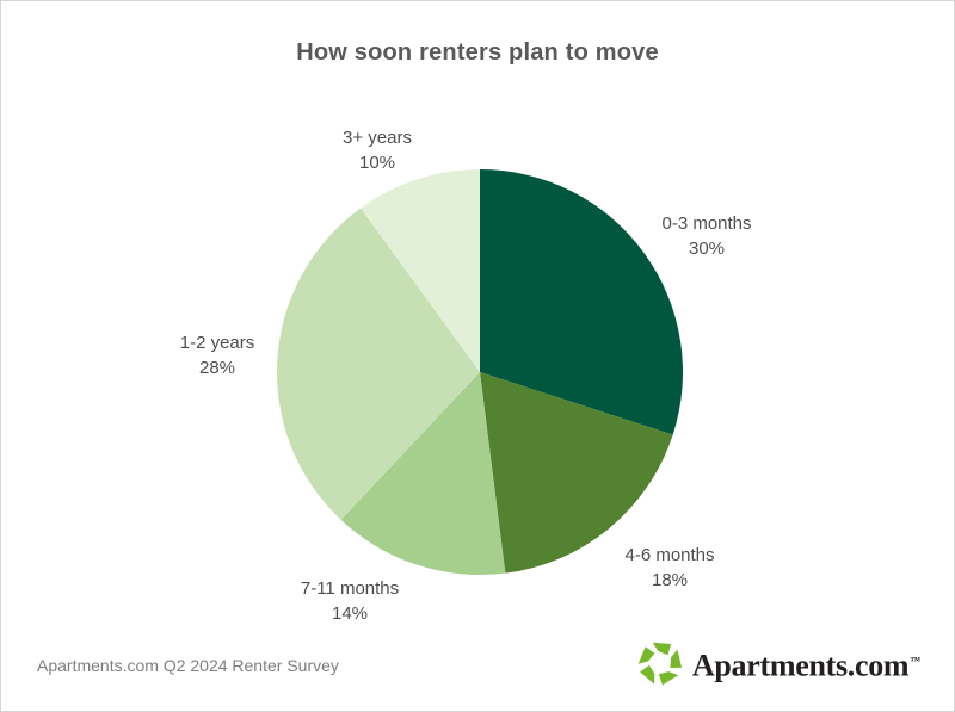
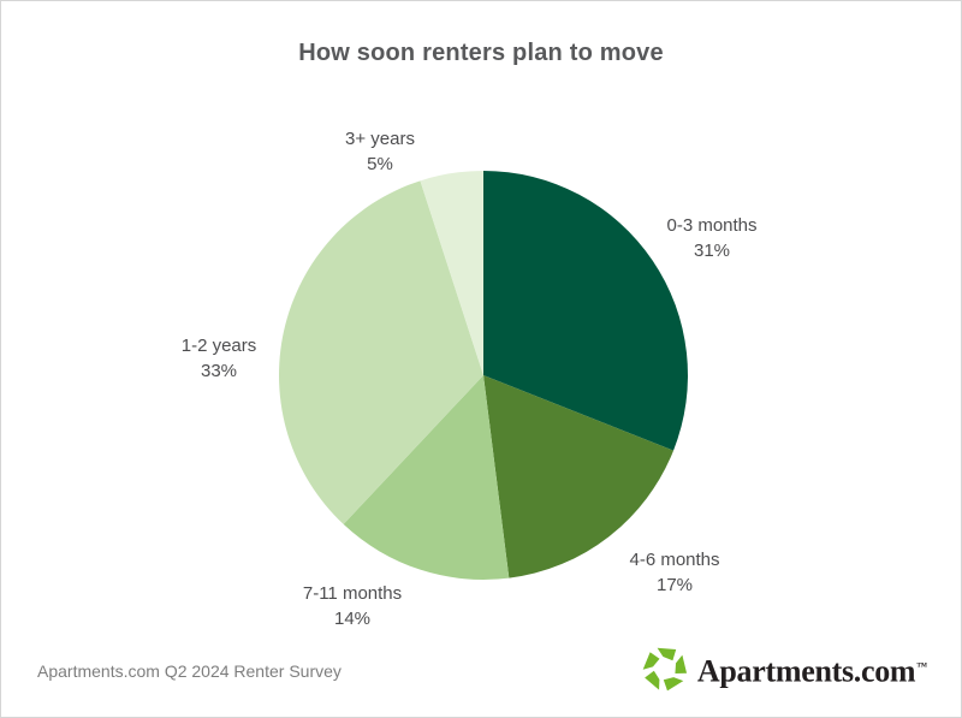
0-3 months: 30% -> 31%
4-6 months: 18% -> 17%
1-2 years: 28% -> 33%
3+ years: 10% -> 5%
